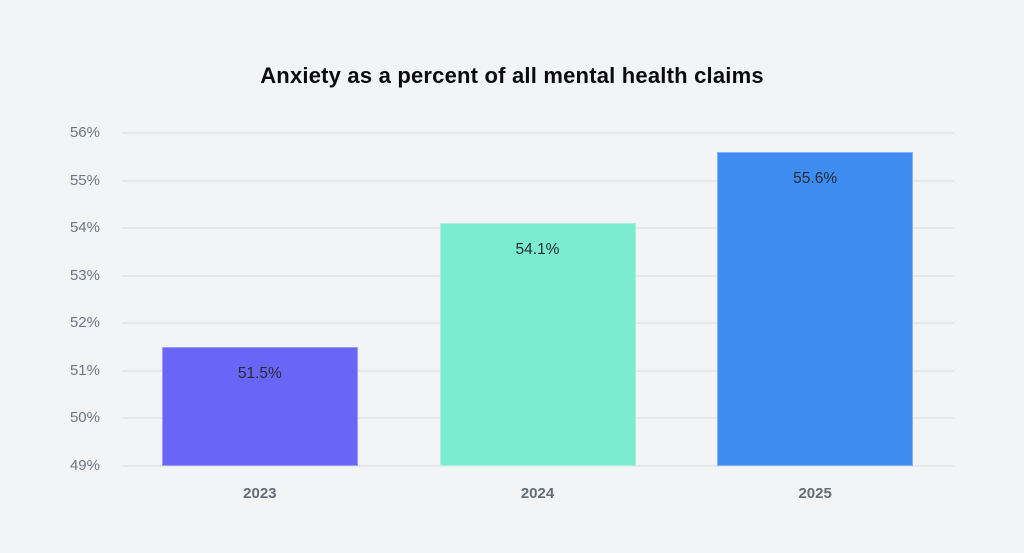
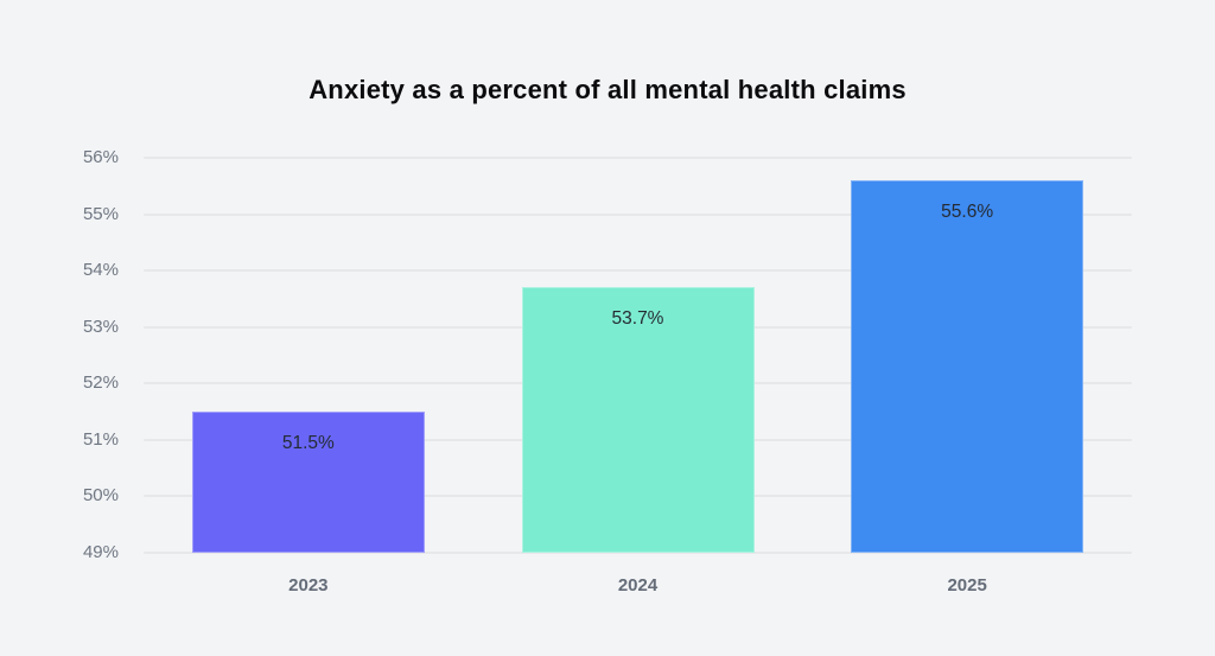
2024: 54.1% -> 53.7%
